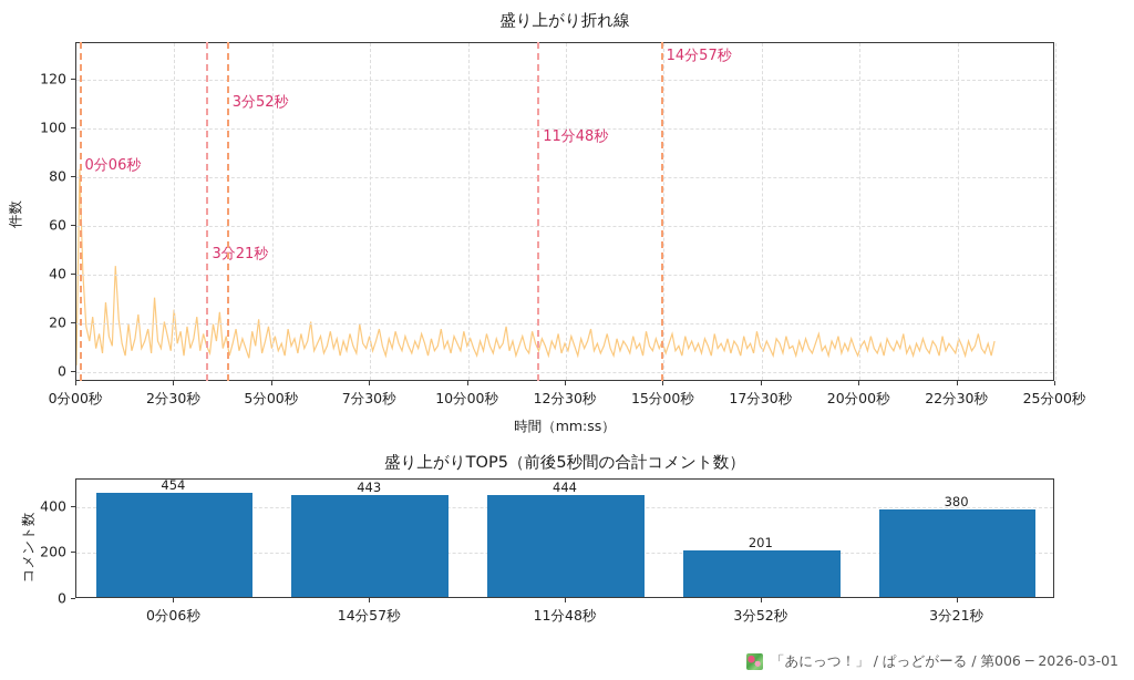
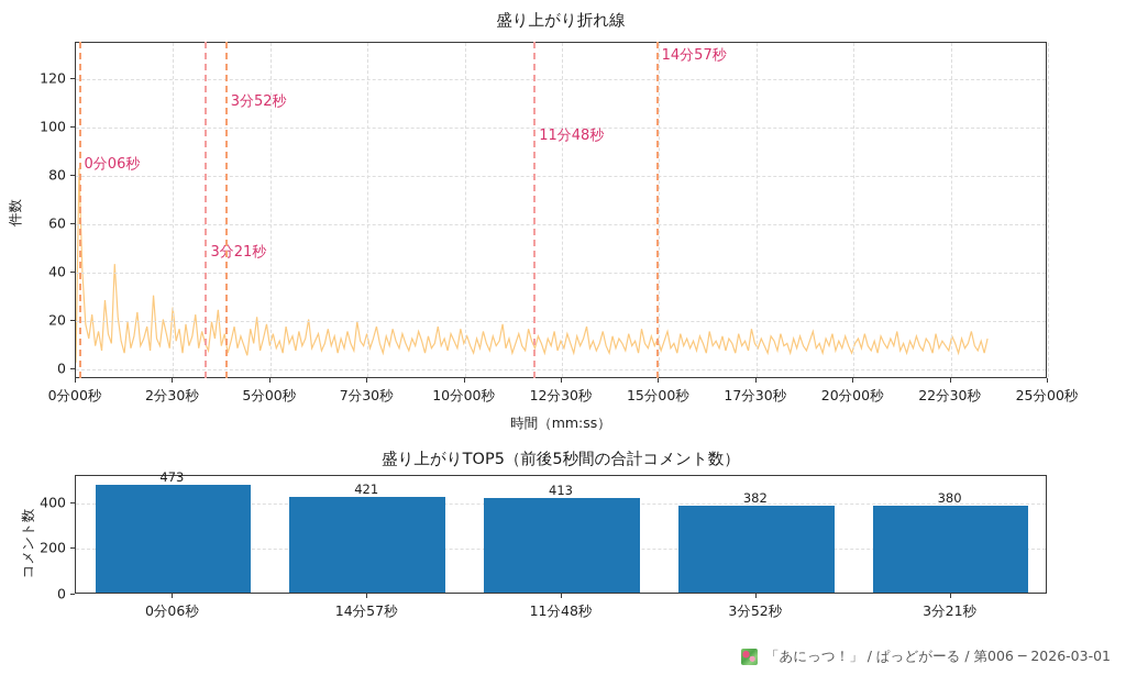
盛り上がりTOP5（前後5秒間の合計コメント数）/0分06秒: 454 -> 473
盛り上がりTOP5（前後5秒間の合計コメント数）/14分57秒: 443 -> 421
盛り上がりTOP5（前後5秒間の合計コメント数）/11分48秒: 444 -> 413
盛り上がりTOP5（前後5秒間の合計コメント数）/3分52秒: 201 -> 382
